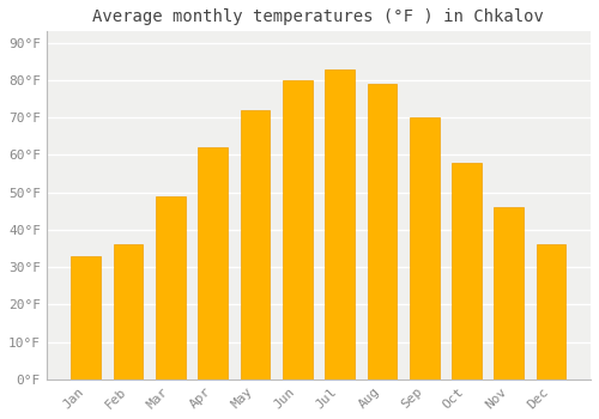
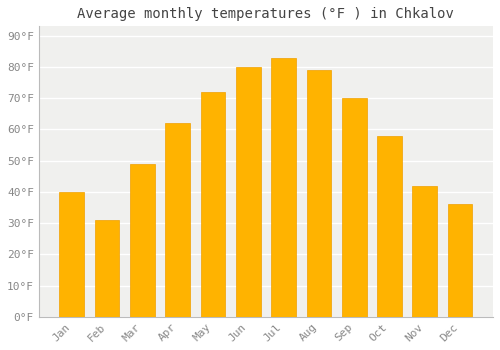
Jan: 33°F -> 40°F
Feb: 36°F -> 31°F
Nov: 46°F -> 42°F
